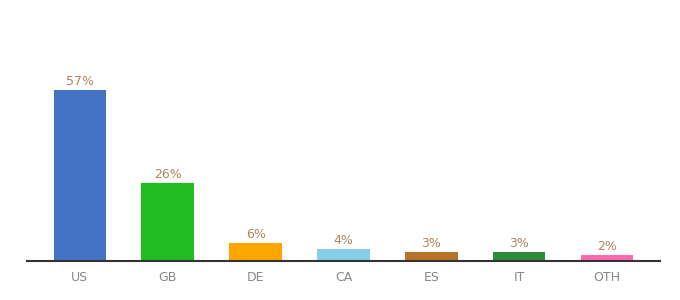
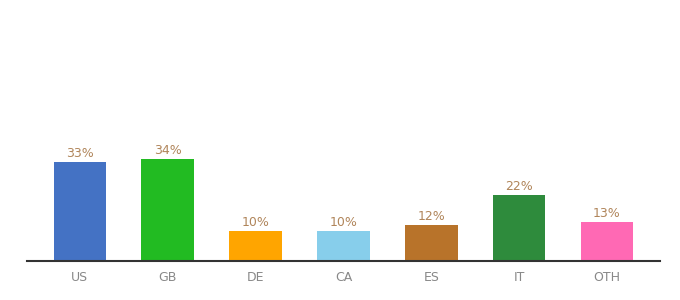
US: 57% -> 33%
GB: 26% -> 34%
DE: 6% -> 10%
CA: 4% -> 10%
ES: 3% -> 12%
IT: 3% -> 22%
OTH: 2% -> 13%
